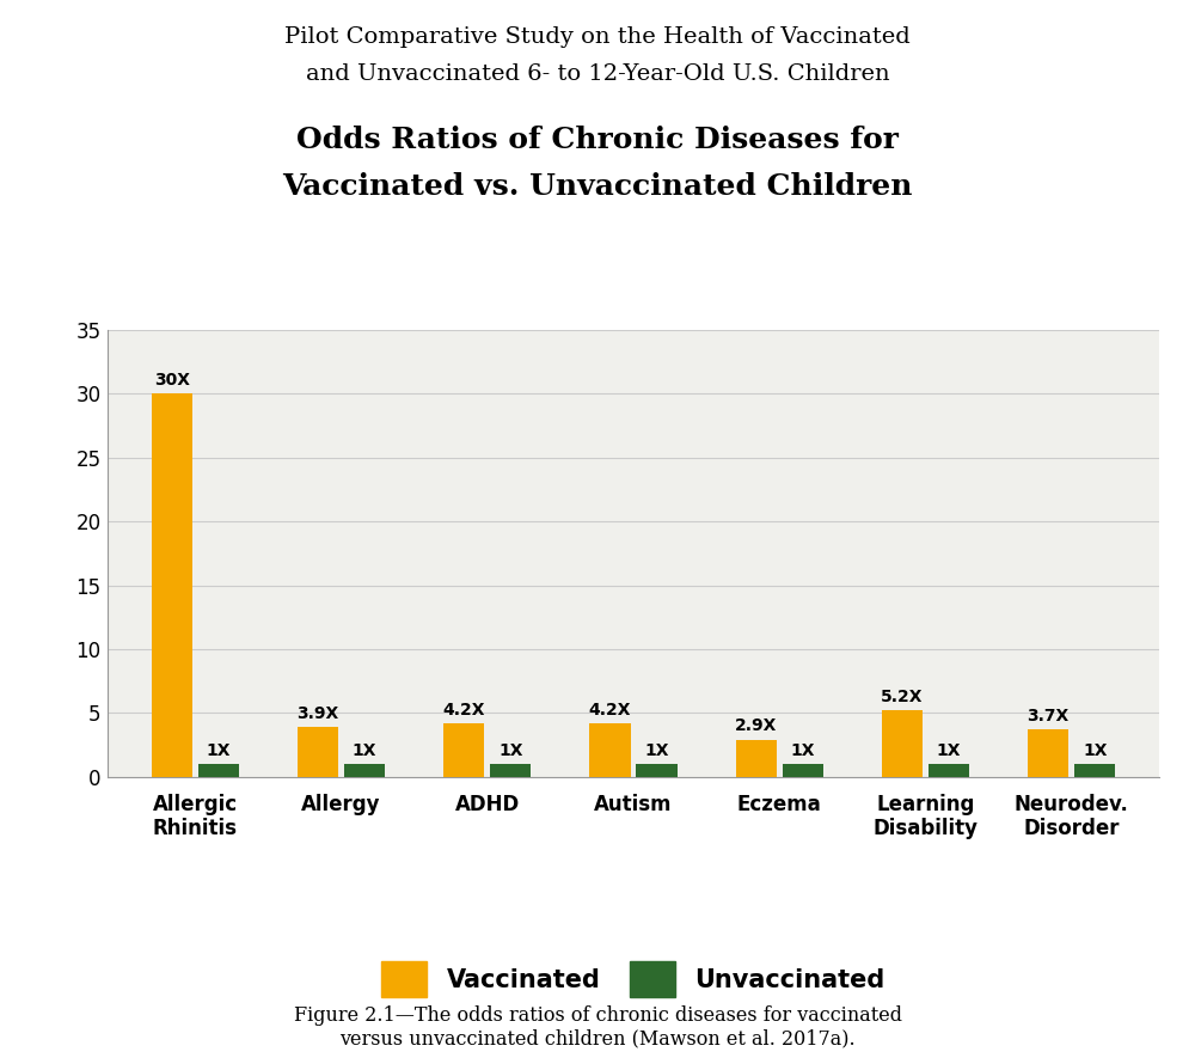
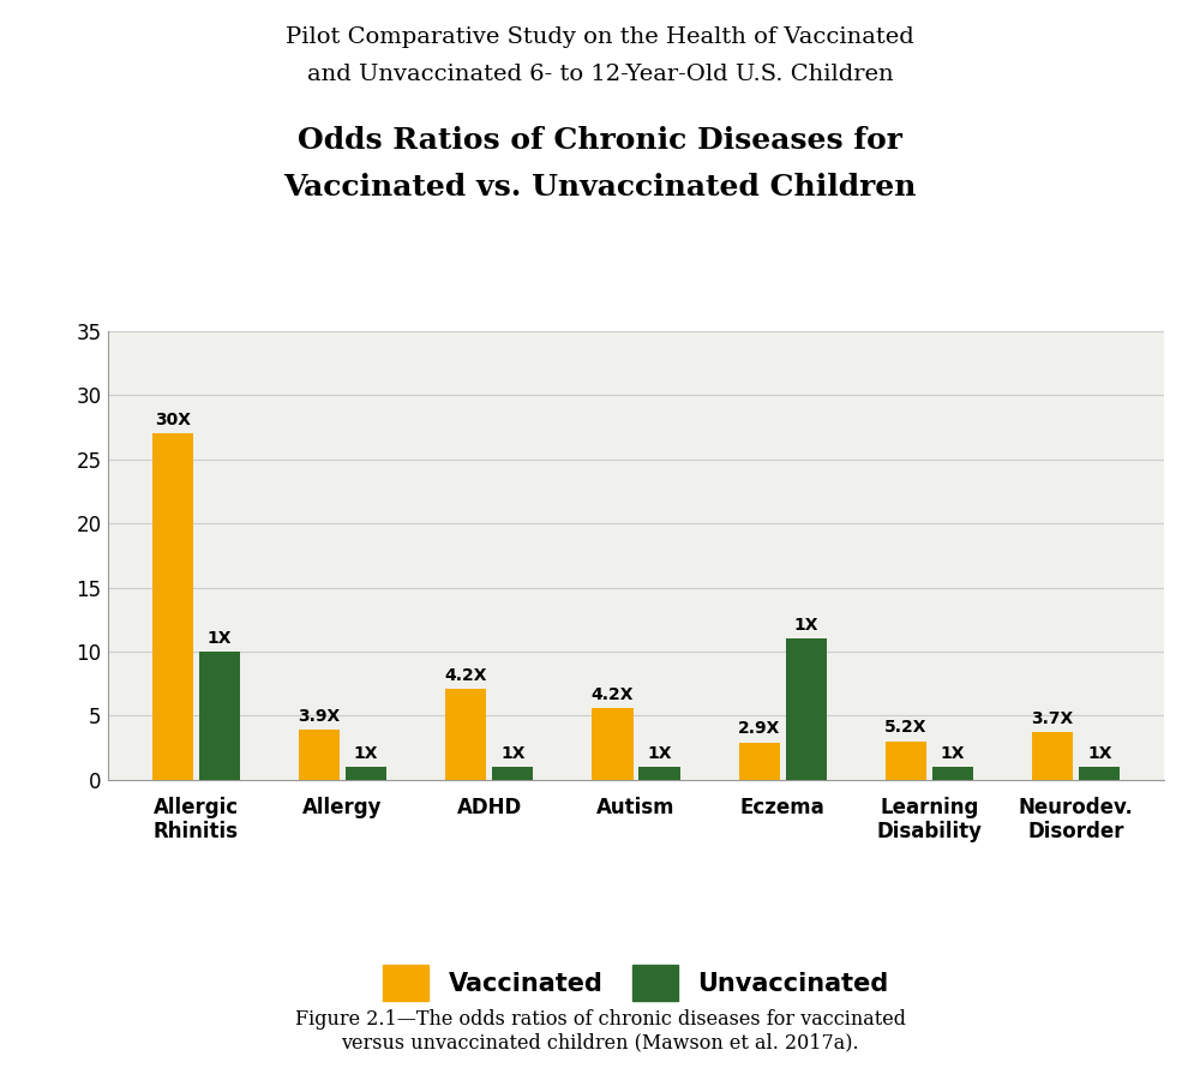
Vaccinated/Allergic Rhinitis: 30.0 -> 27.0
Unvaccinated/Allergic Rhinitis: 1 -> 10
Vaccinated/ADHD: 4.2 -> 7.1
Vaccinated/Autism: 4.2 -> 5.6
Unvaccinated/Eczema: 1 -> 11
Vaccinated/Learning Disability: 5.2 -> 3.0
